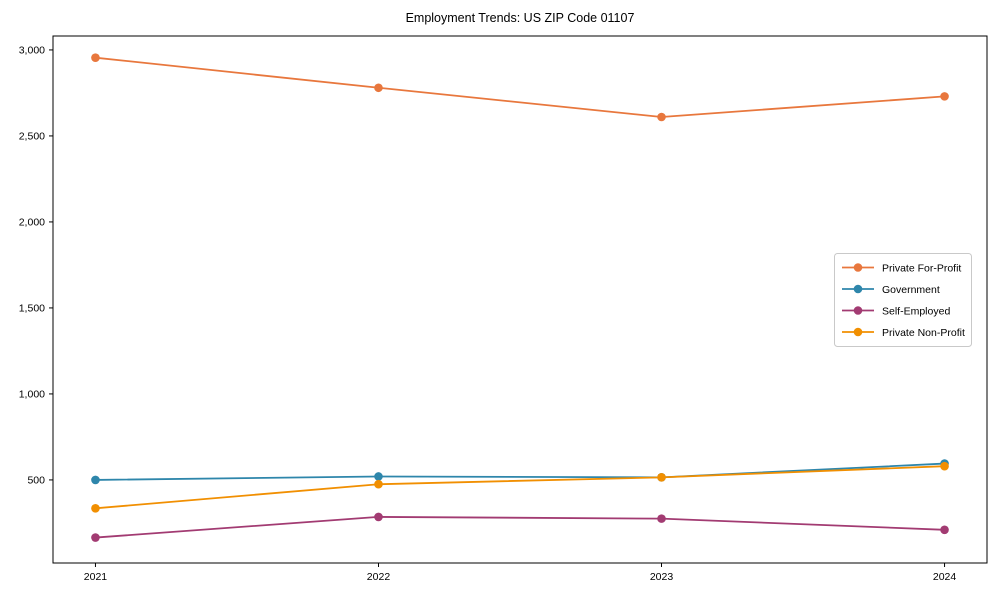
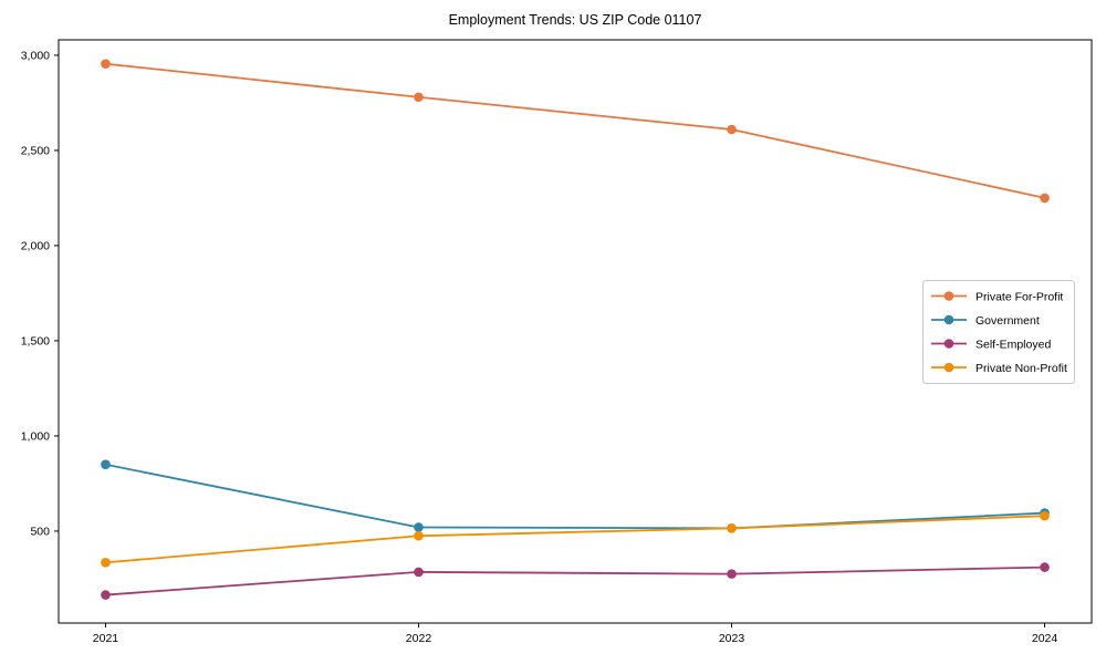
Government/2021: 500 -> 850
Private For-Profit/2024: 2730 -> 2250
Self-Employed/2024: 210 -> 310
